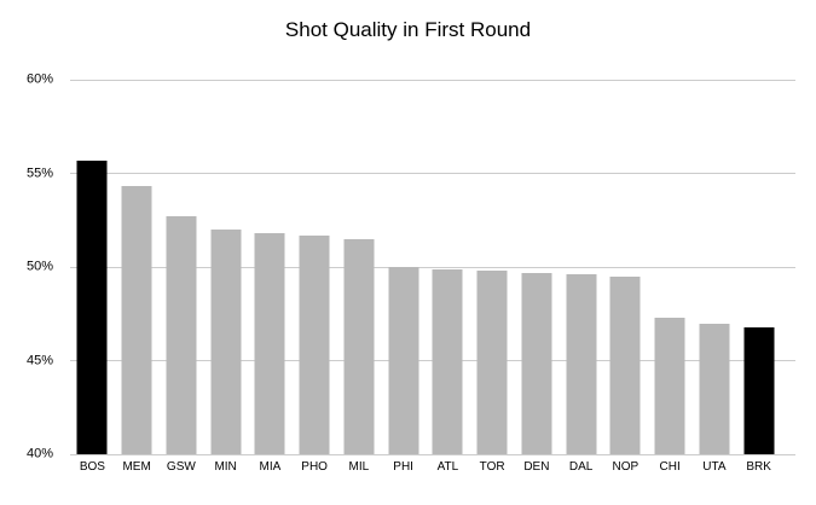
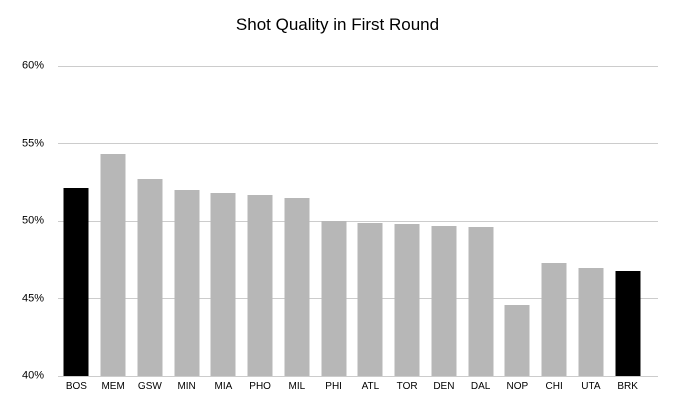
BOS: 55.7% -> 52.1%
NOP: 49.5% -> 44.6%
